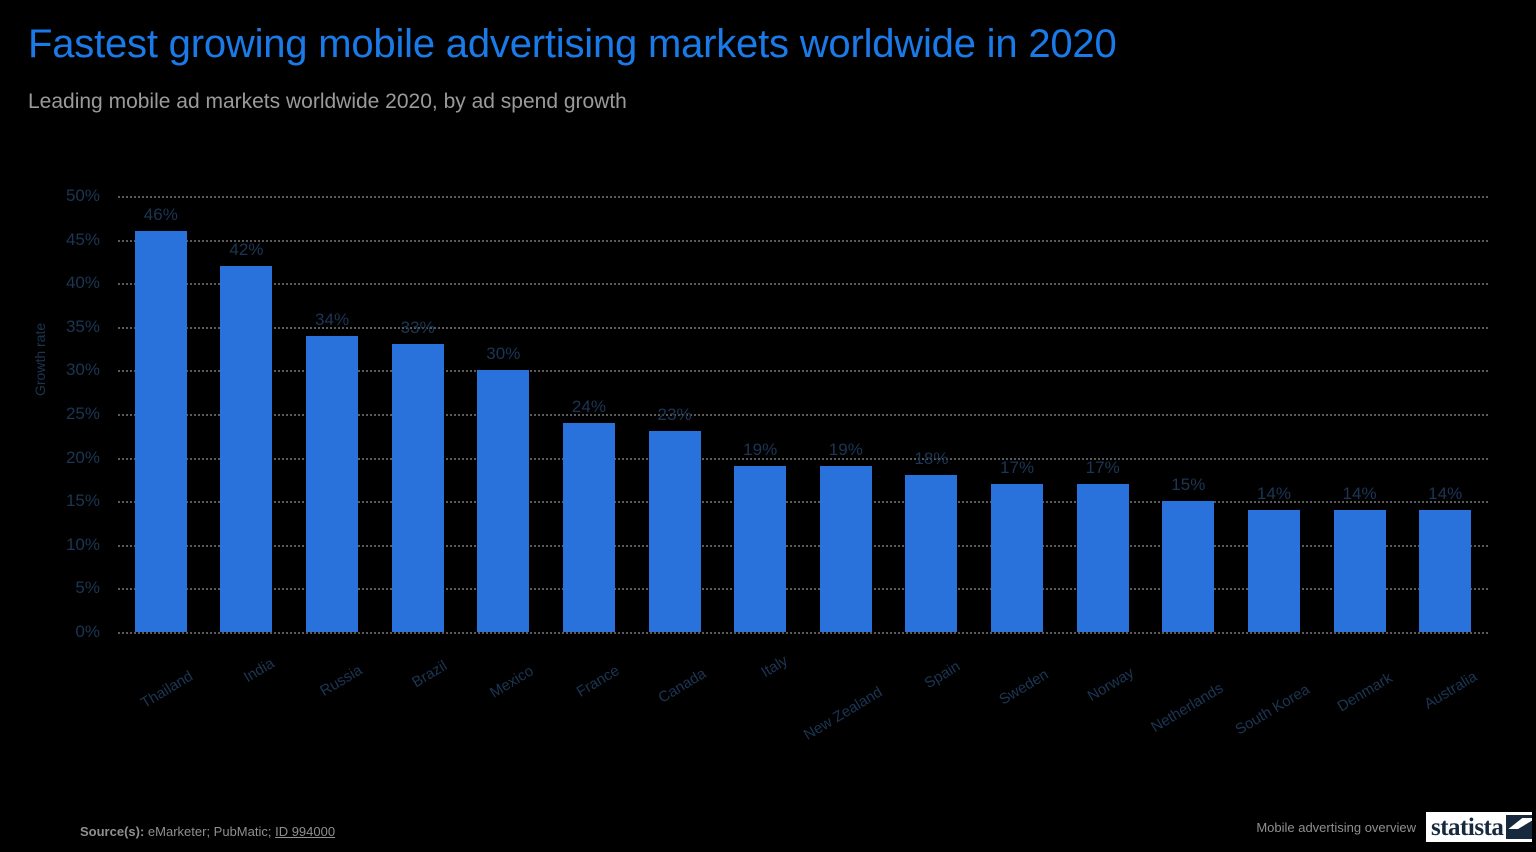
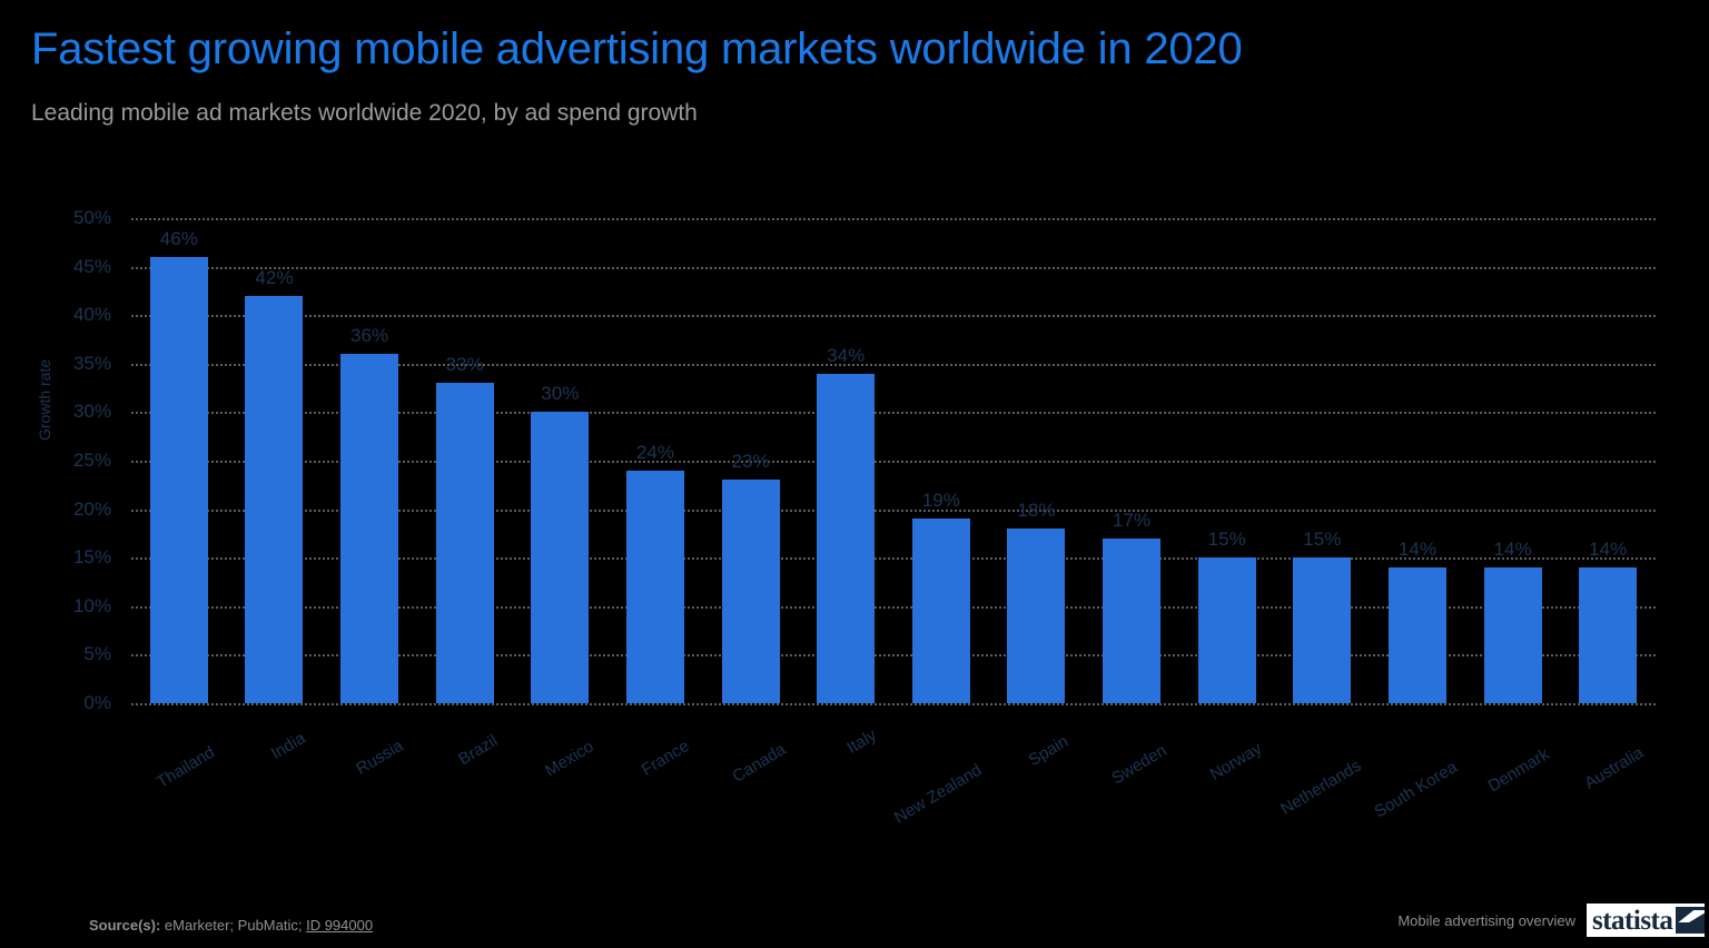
Russia: 34% -> 36%
Italy: 19% -> 34%
Norway: 17% -> 15%
